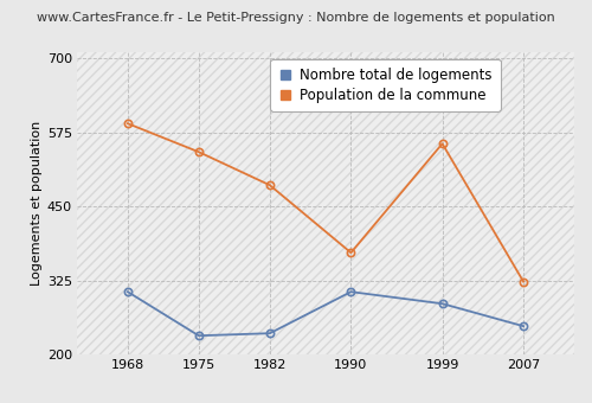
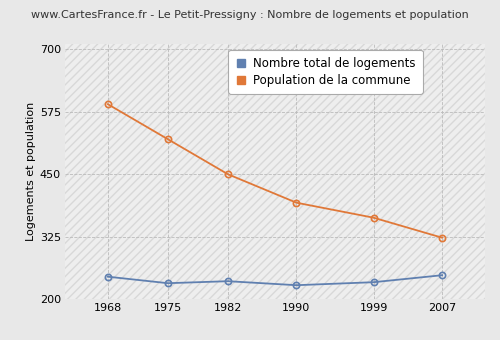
Nombre total de logements/1968: 306 -> 245
Population de la commune/1975: 542 -> 520
Population de la commune/1982: 486 -> 450
Nombre total de logements/1990: 306 -> 228
Population de la commune/1990: 372 -> 393
Nombre total de logements/1999: 286 -> 234
Population de la commune/1999: 556 -> 363
